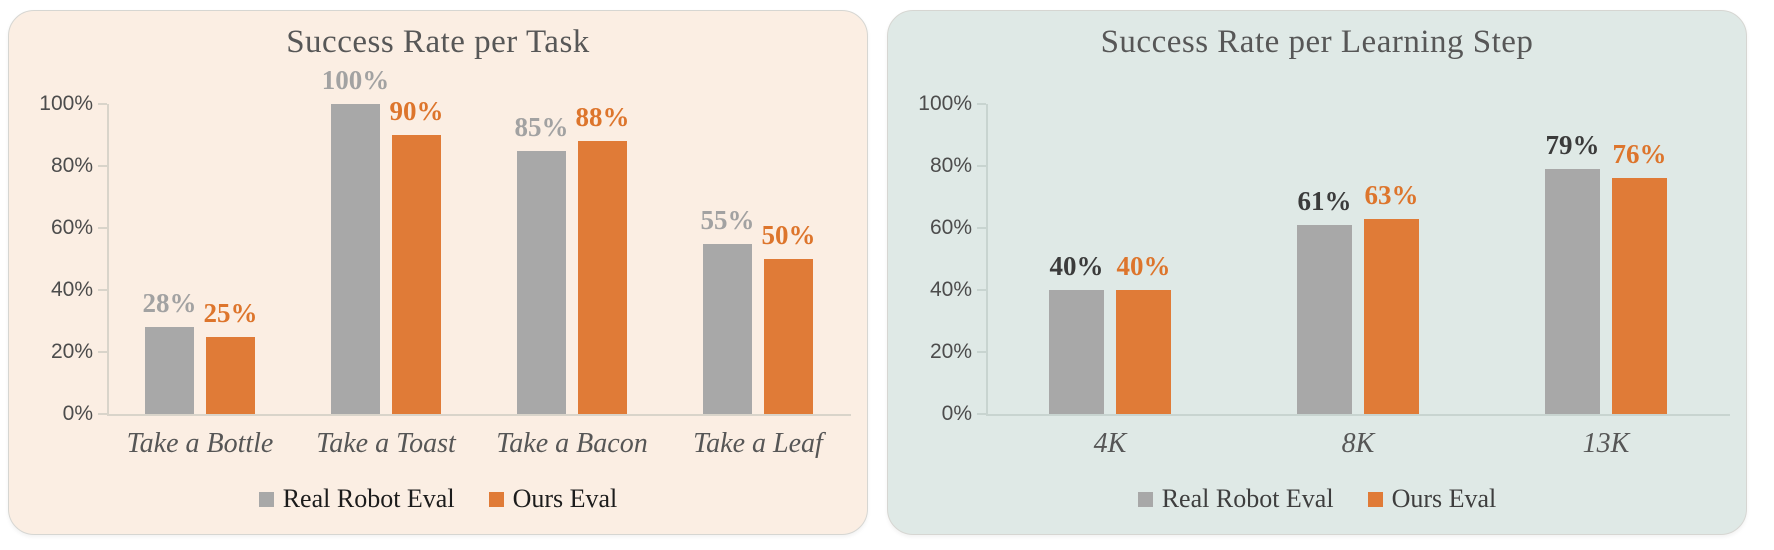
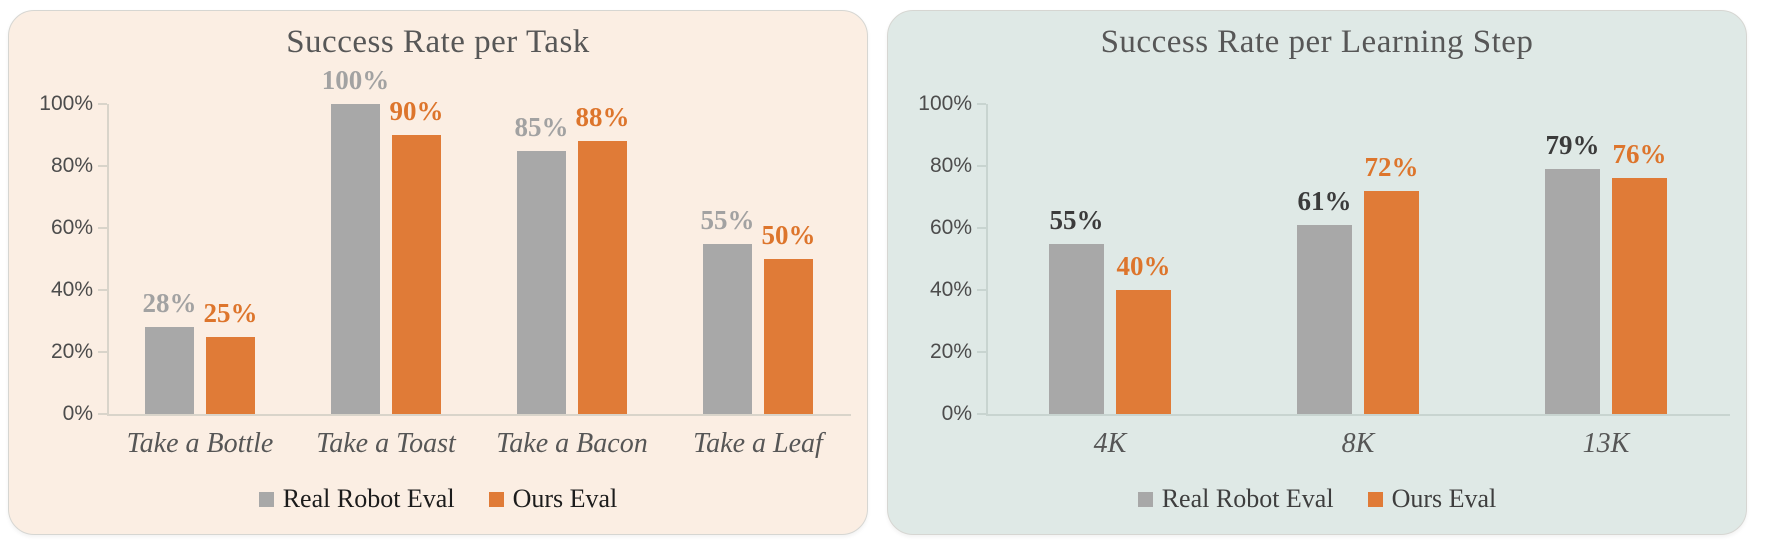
Success Rate per Learning Step/Real Robot Eval/4K: 40% -> 55%
Success Rate per Learning Step/Ours Eval/8K: 63% -> 72%
